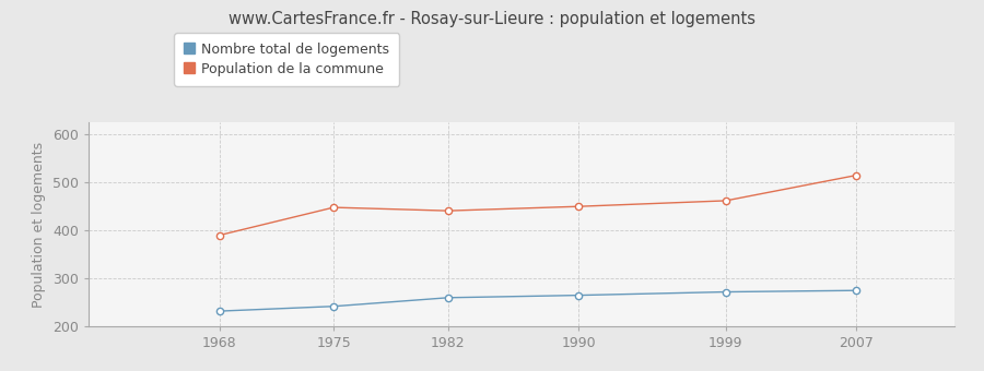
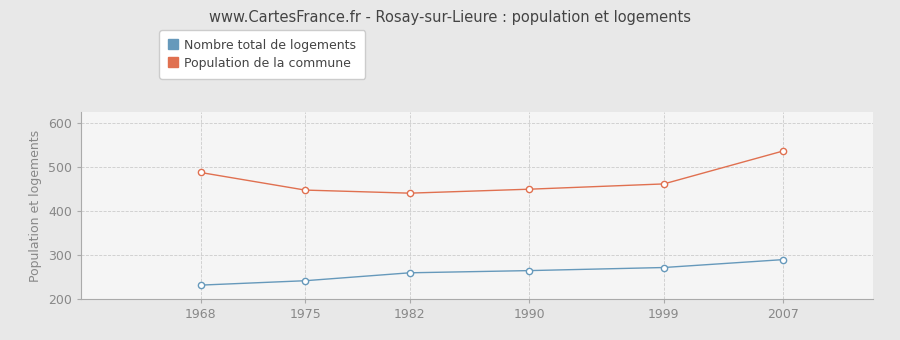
Population de la commune/1968: 390 -> 488
Nombre total de logements/2007: 275 -> 290
Population de la commune/2007: 515 -> 537
